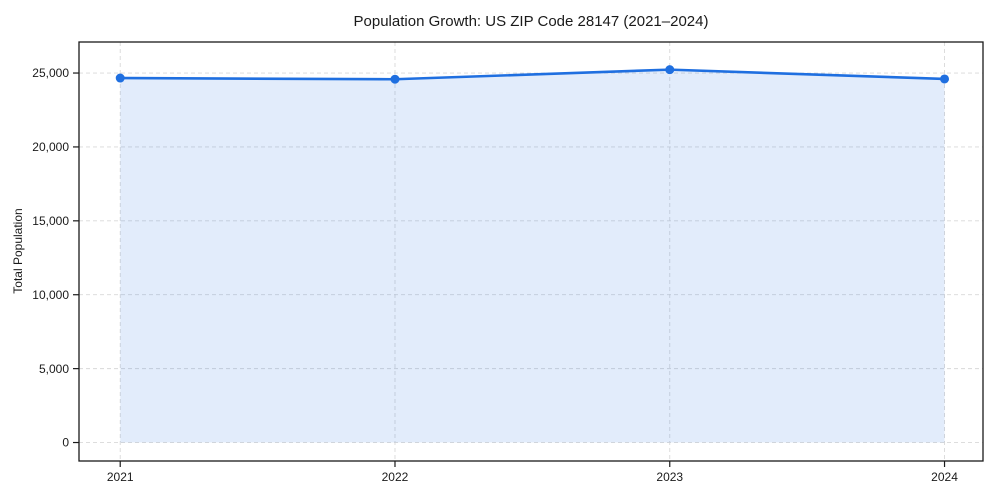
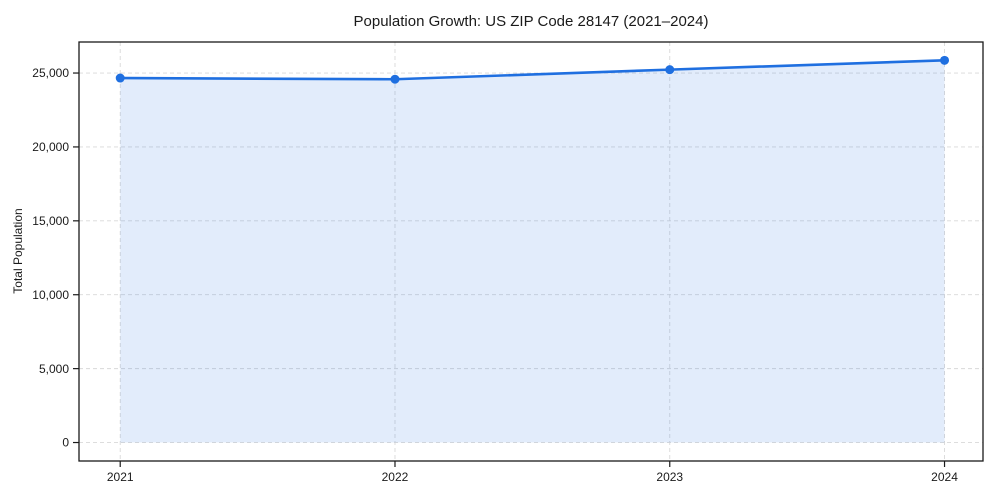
2024: 24600 -> 25900
